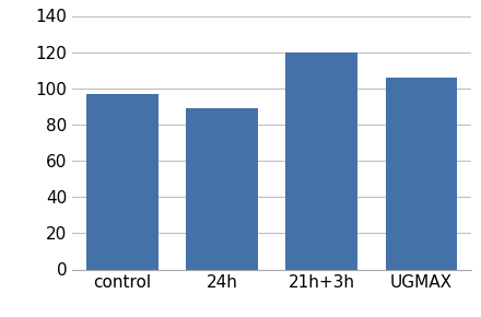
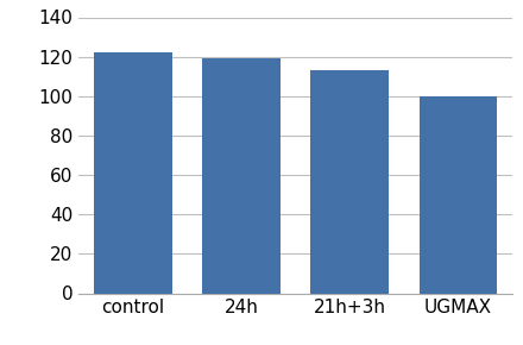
control: 97 -> 122
24h: 89 -> 119
21h+3h: 120 -> 113
UGMAX: 106 -> 100
